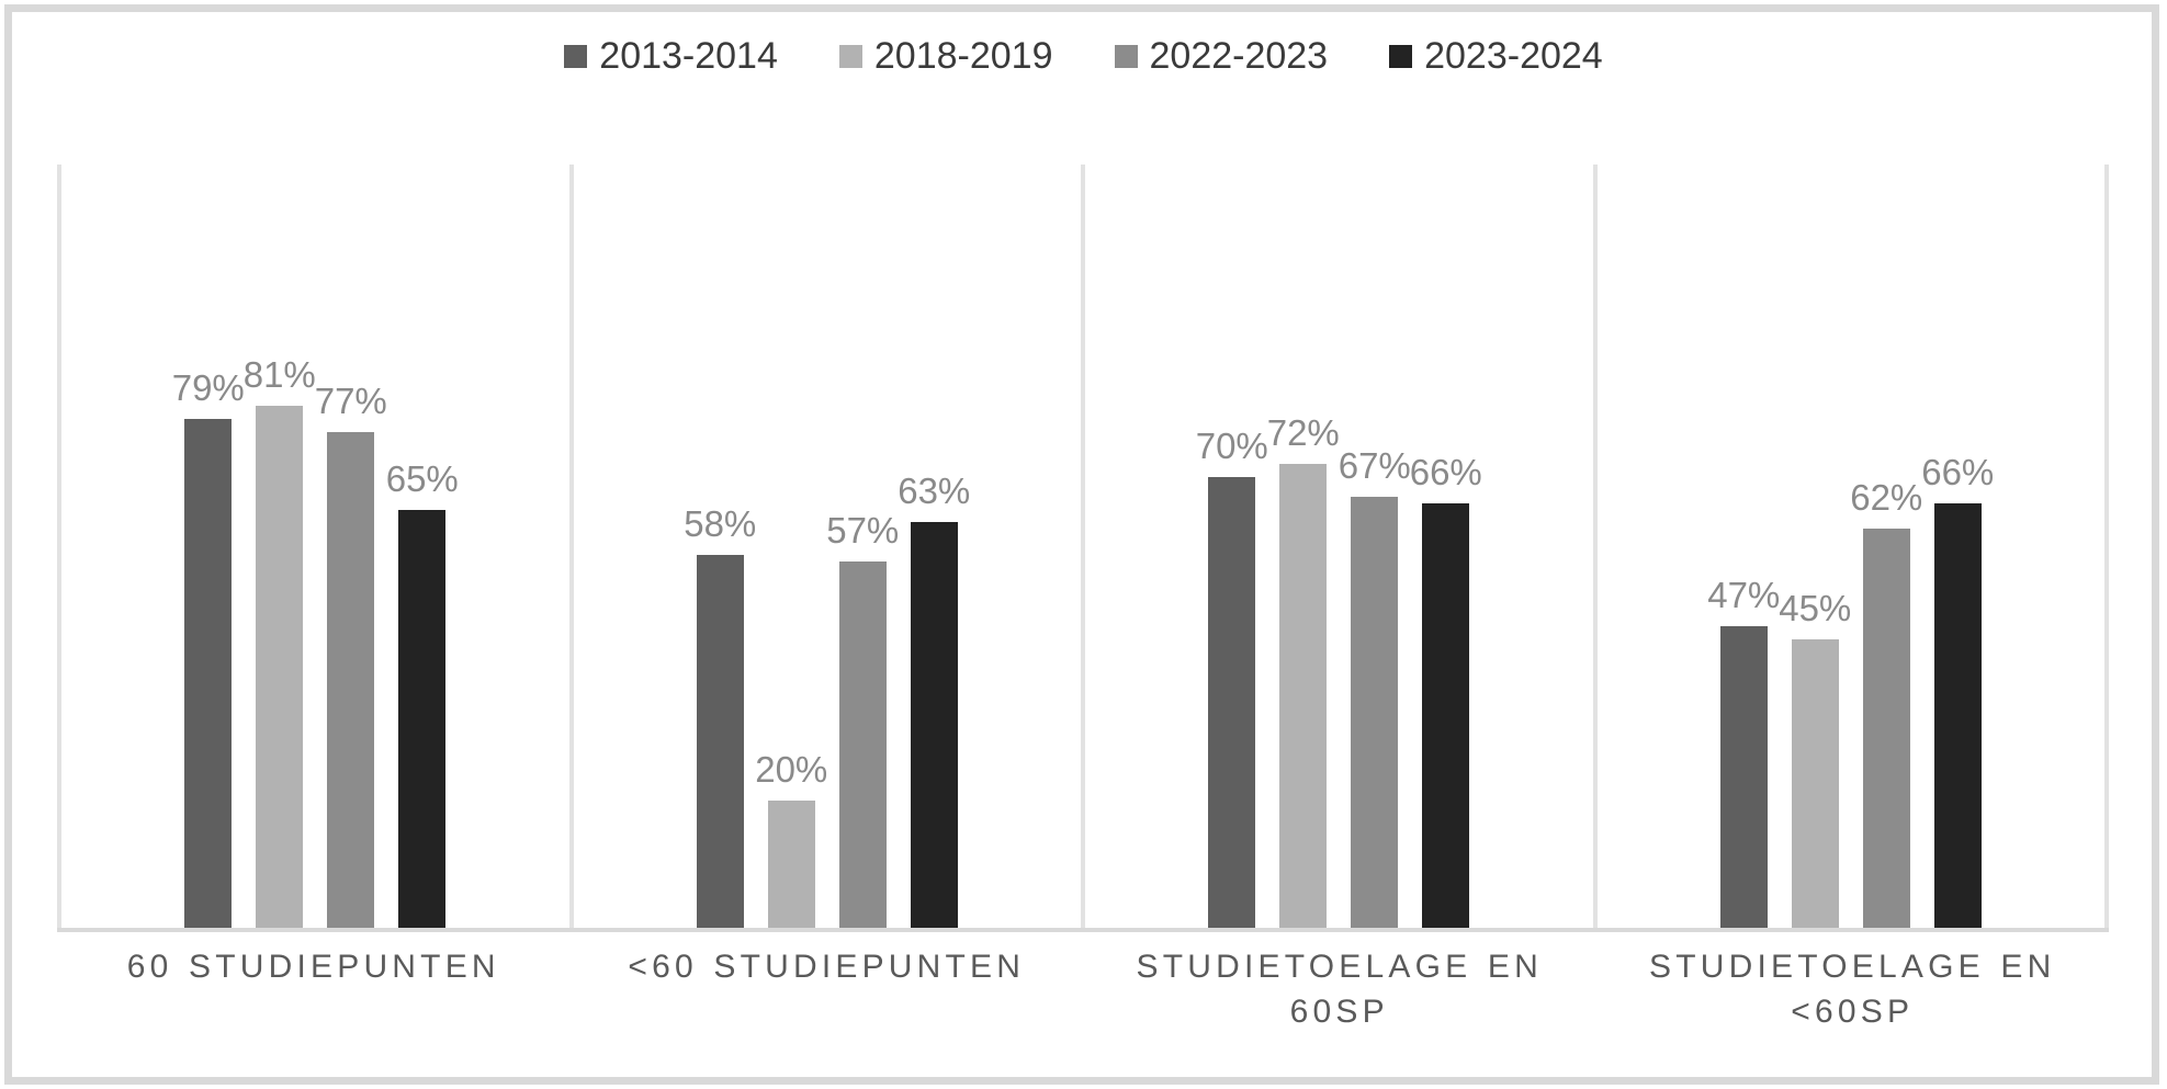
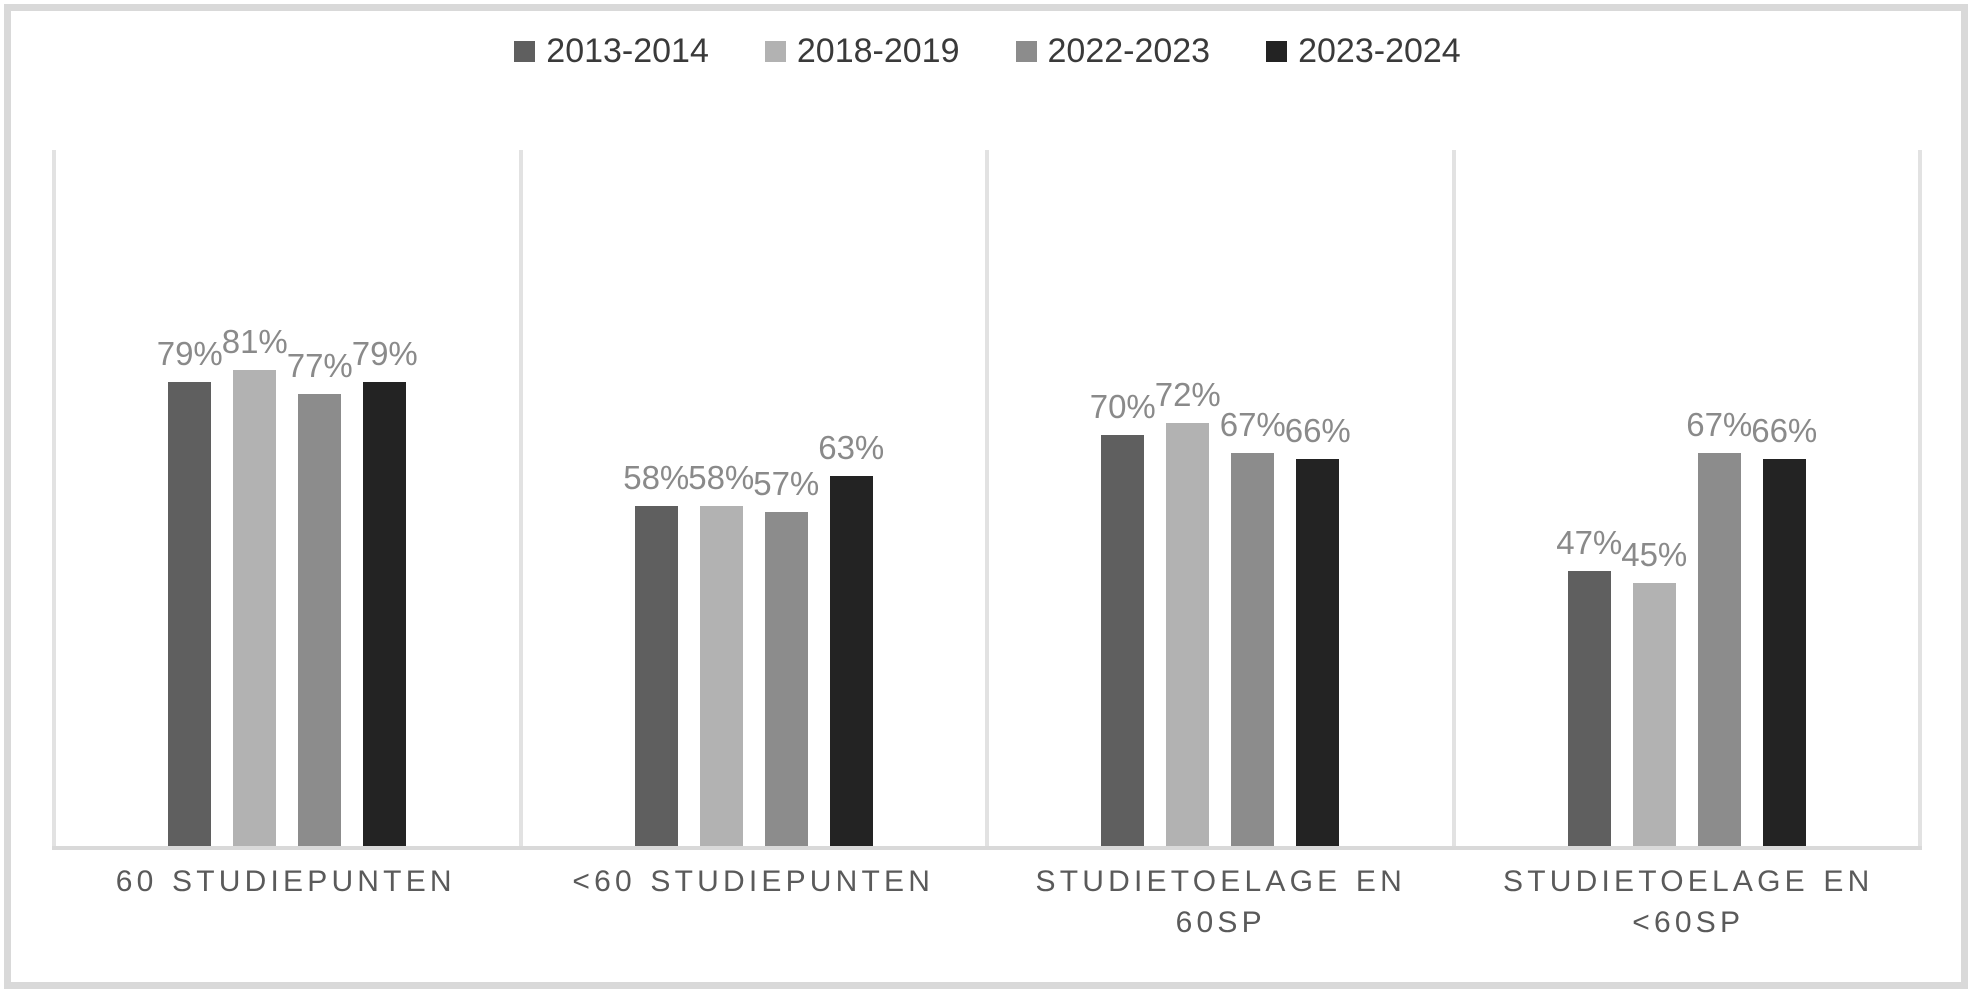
2023-2024/60 STUDIEPUNTEN: 65% -> 79%
2018-2019/<60 STUDIEPUNTEN: 20% -> 58%
2022-2023/STUDIETOELAGE EN <60SP: 62% -> 67%
